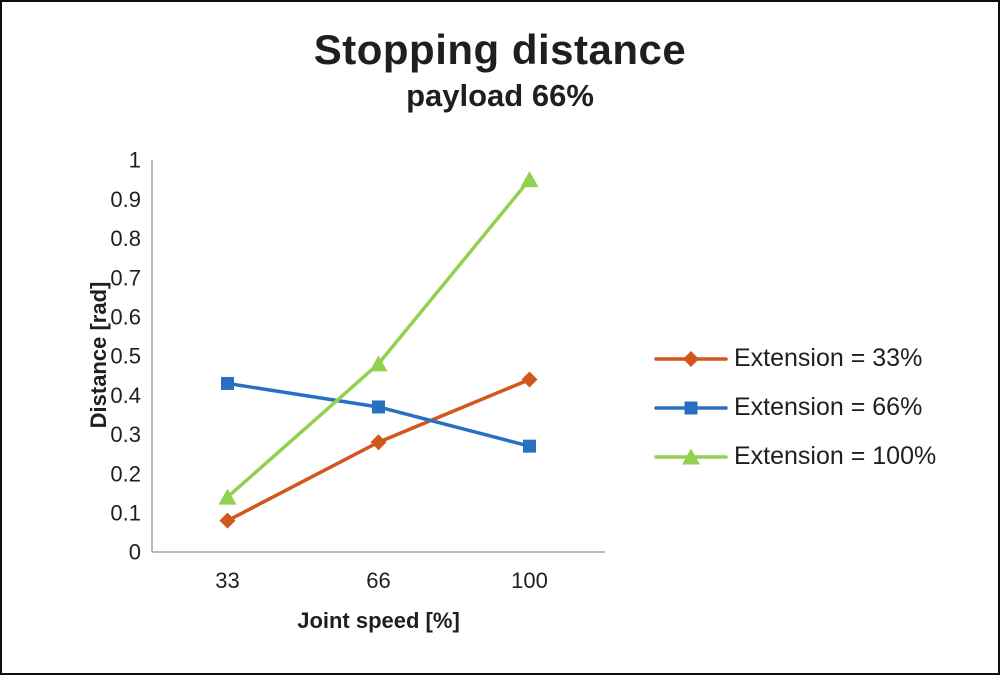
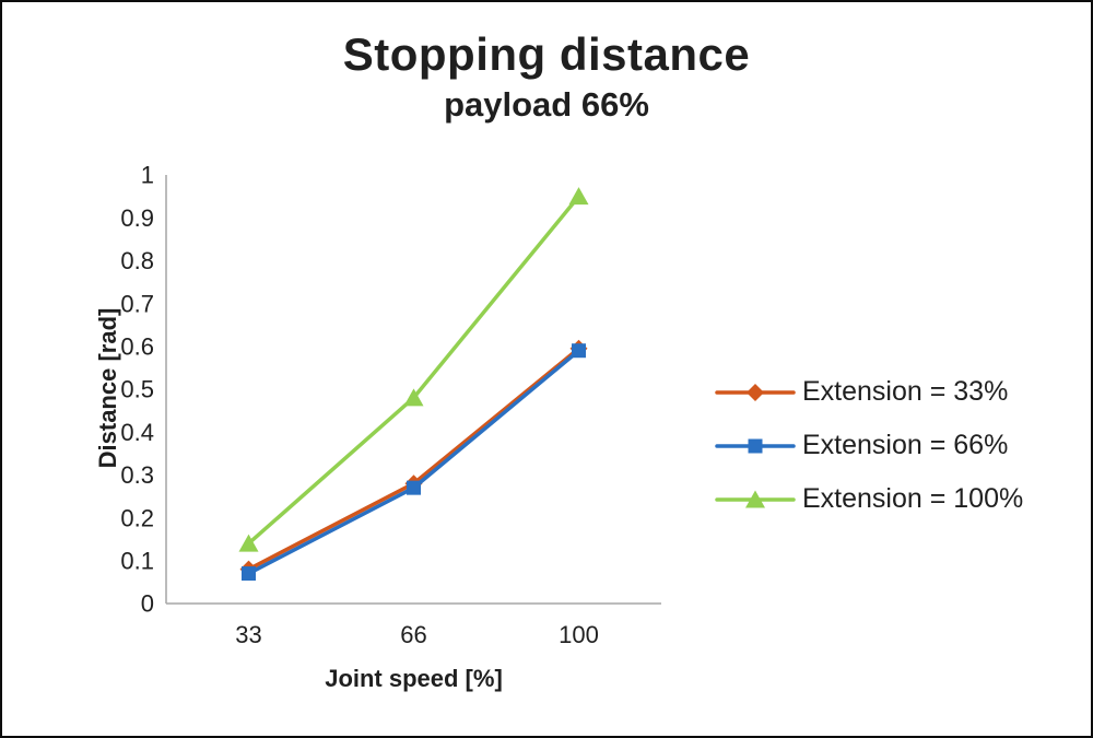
Extension = 66%/33: 0.43 -> 0.07
Extension = 66%/66: 0.37 -> 0.27
Extension = 33%/100: 0.44 -> 0.59
Extension = 66%/100: 0.27 -> 0.59
